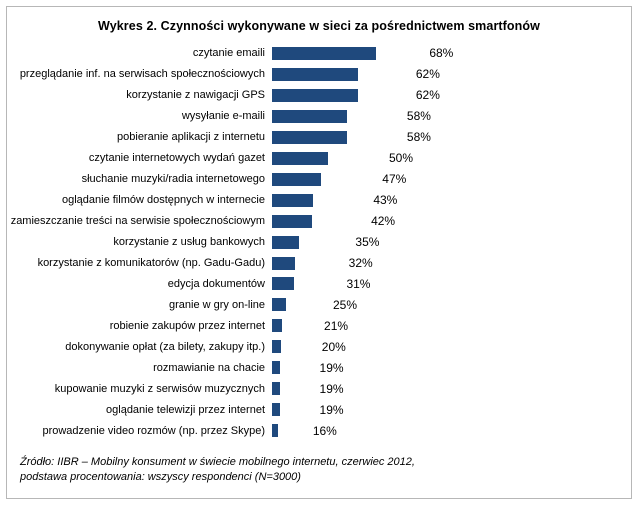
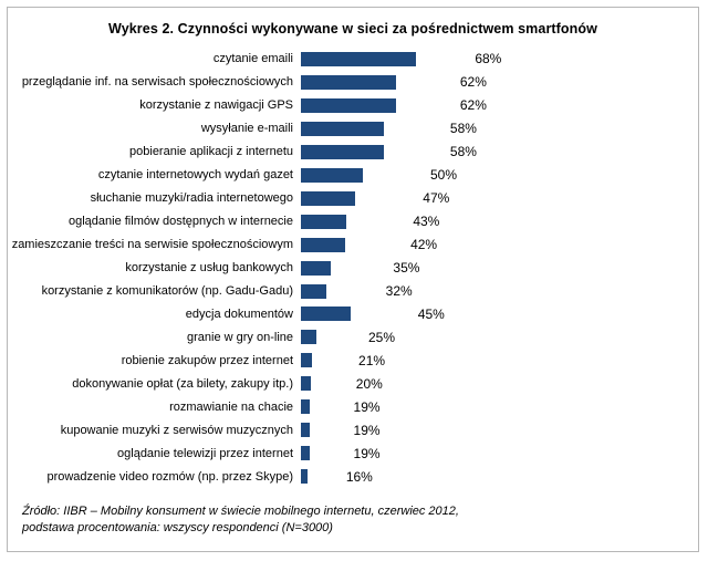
edycja dokumentów: 31% -> 45%
